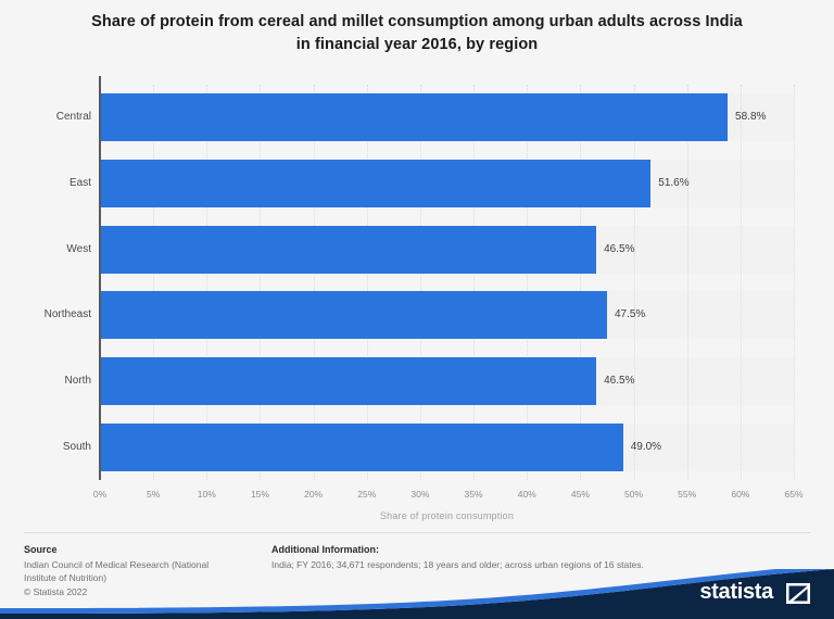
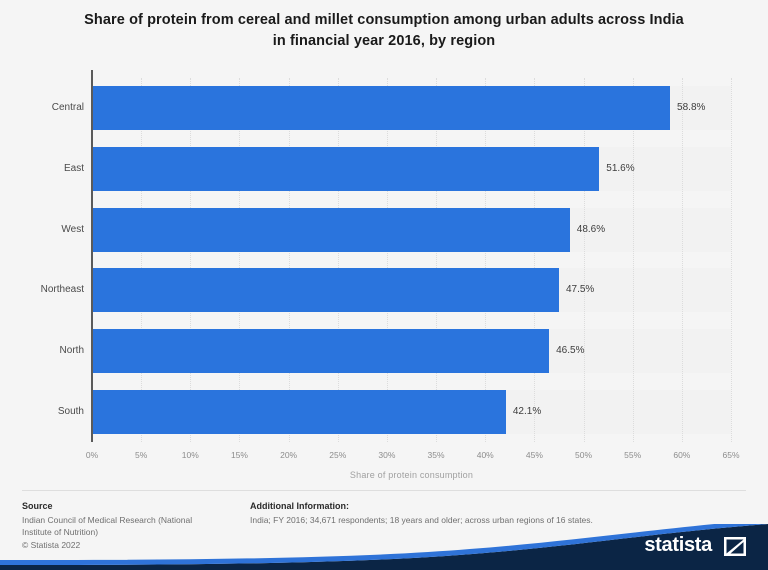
West: 46.5% -> 48.6%
South: 49.0% -> 42.1%
